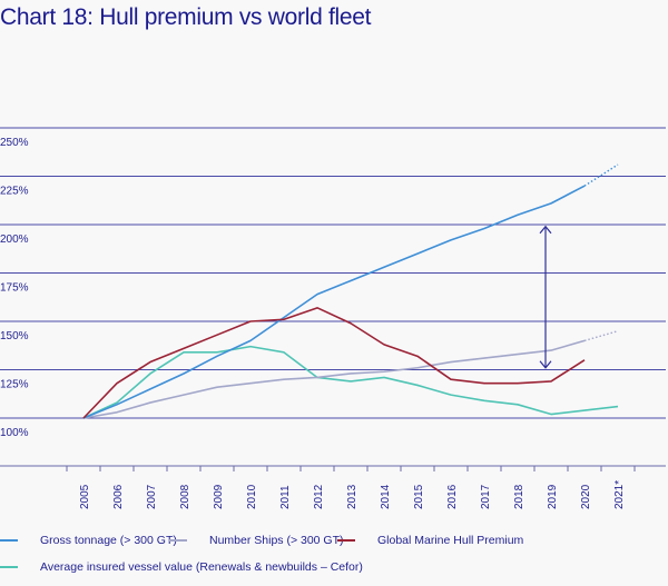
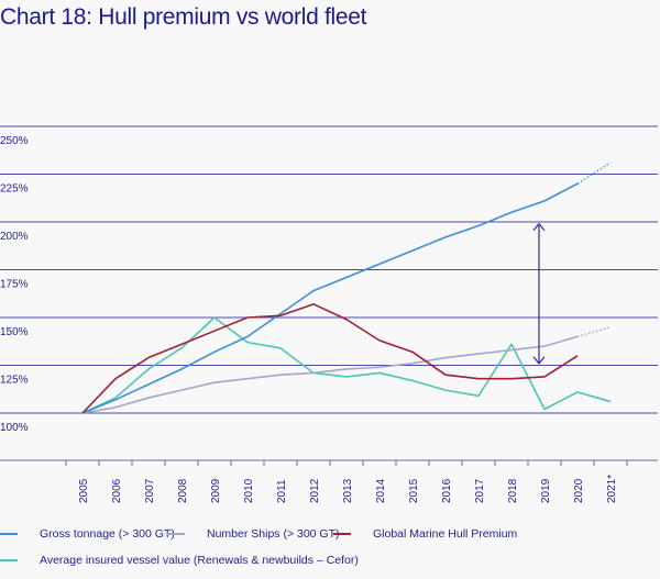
Average insured vessel value (Renewals & newbuilds – Cefor)/2009: 134% -> 150%
Average insured vessel value (Renewals & newbuilds – Cefor)/2018: 107% -> 136%
Average insured vessel value (Renewals & newbuilds – Cefor)/2020: 104% -> 111%
